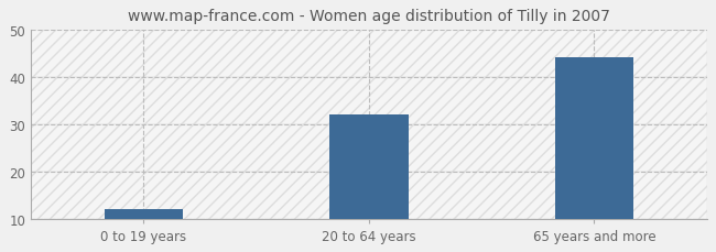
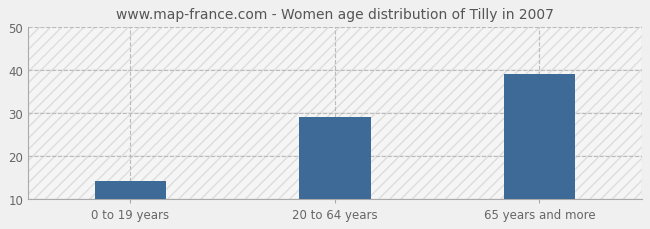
0 to 19 years: 12 -> 14
20 to 64 years: 32 -> 29
65 years and more: 44 -> 39
